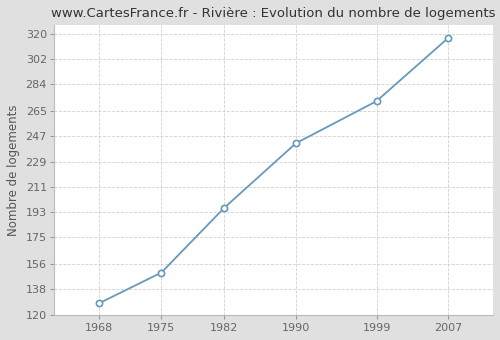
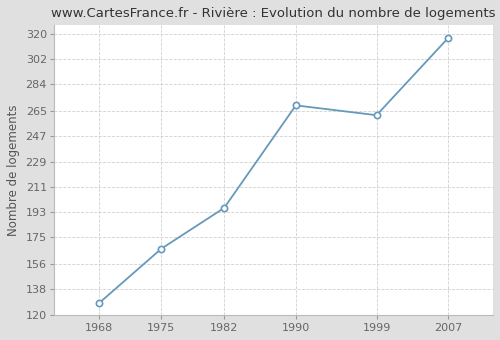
1975: 150 -> 167
1990: 242 -> 269
1999: 272 -> 262
